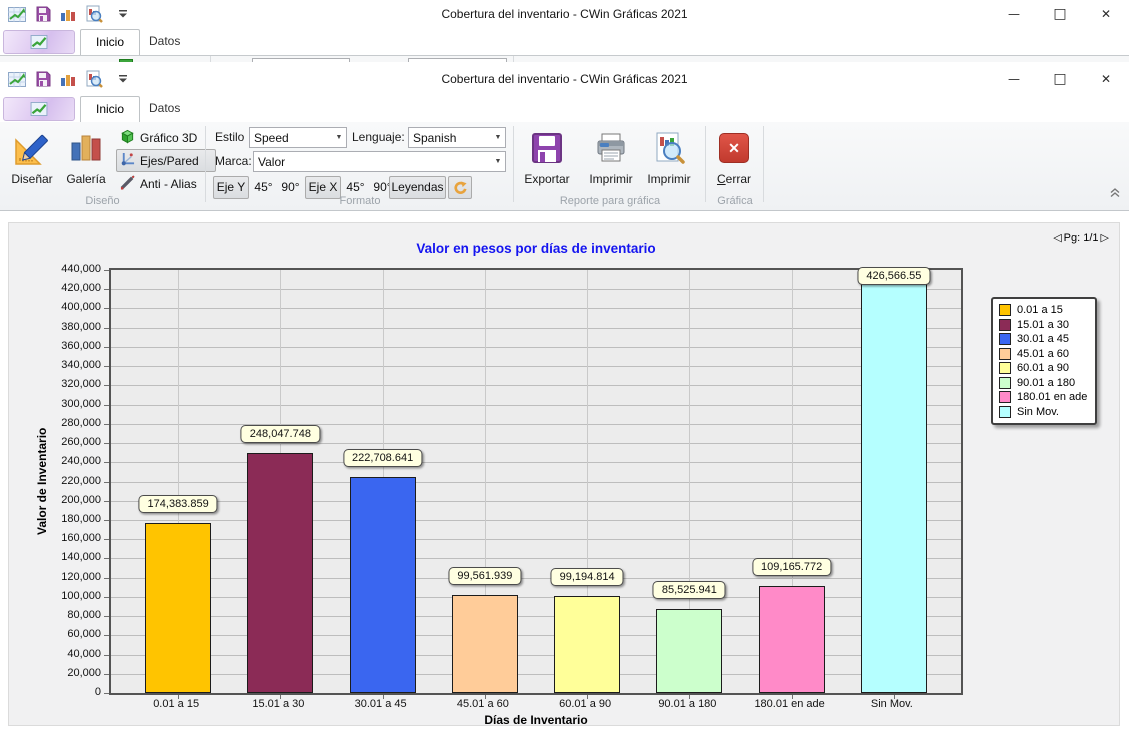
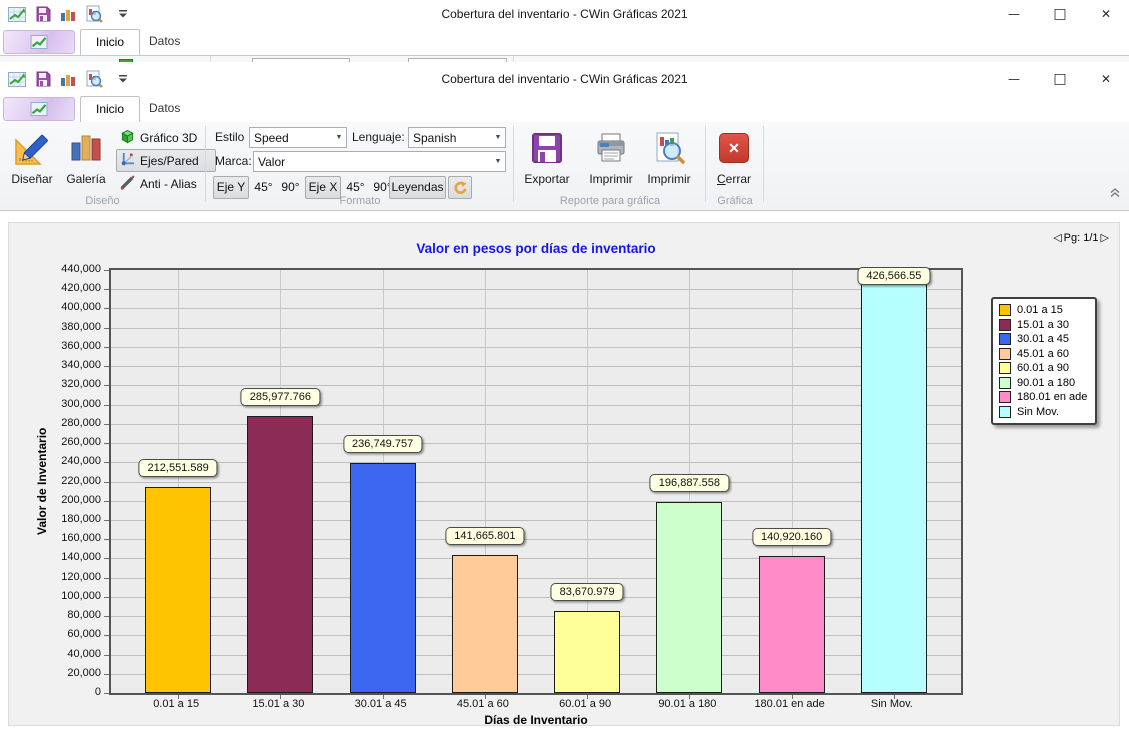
0.01 a 15: 174,383.859 -> 212,551.589
15.01 a 30: 248,047.748 -> 285,977.766
30.01 a 45: 222,708.641 -> 236,749.757
45.01 a 60: 99,561.939 -> 141,665.801
60.01 a 90: 99,194.814 -> 83,670.979
90.01 a 180: 85,525.941 -> 196,887.558
180.01 en ade: 109,165.772 -> 140,920.160
